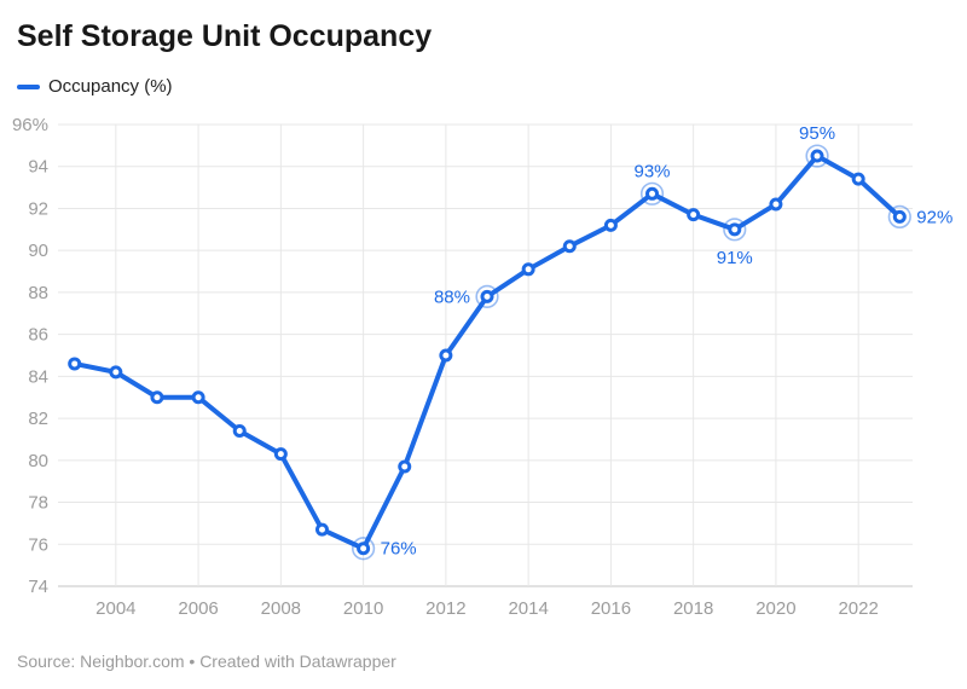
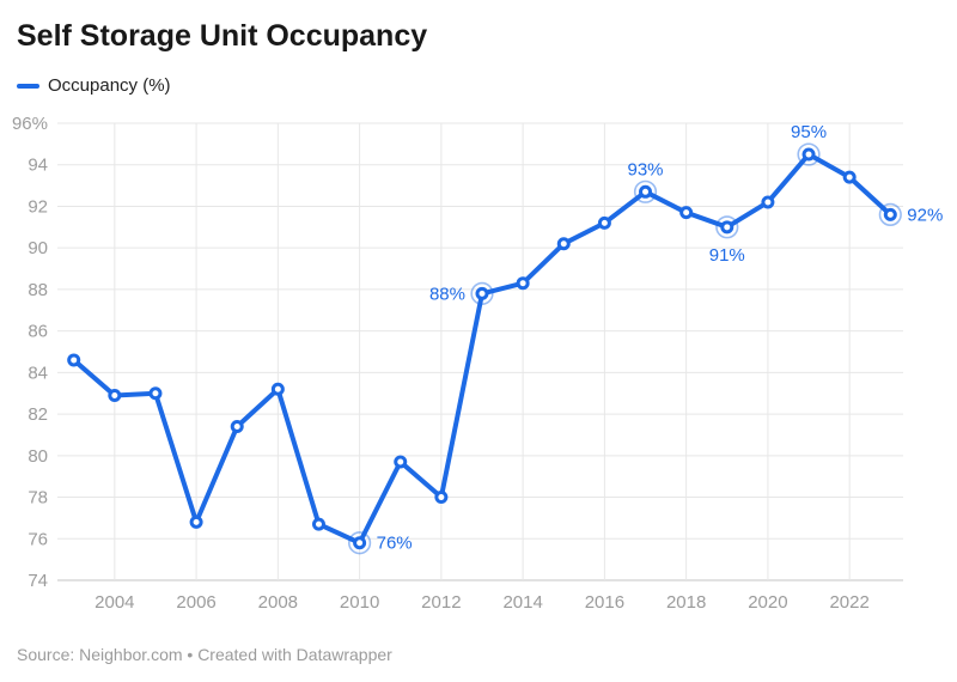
2004: 84.2% -> 82.9%
2006: 83.0% -> 76.8%
2008: 80.3% -> 83.2%
2012: 85.0% -> 78.0%
2014: 89.1% -> 88.3%
